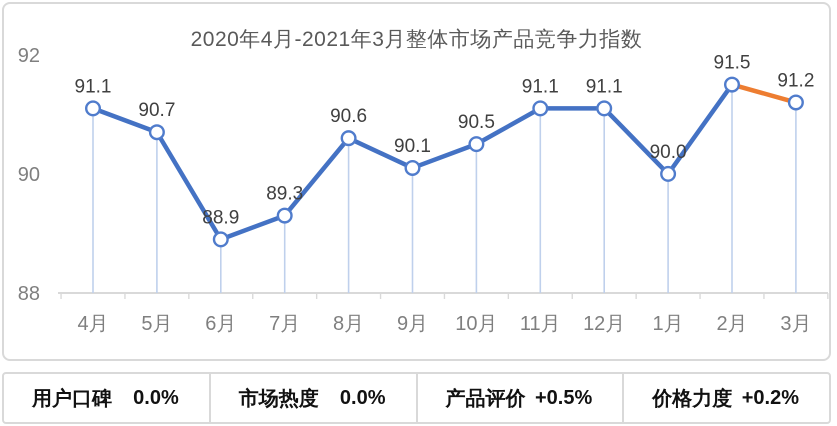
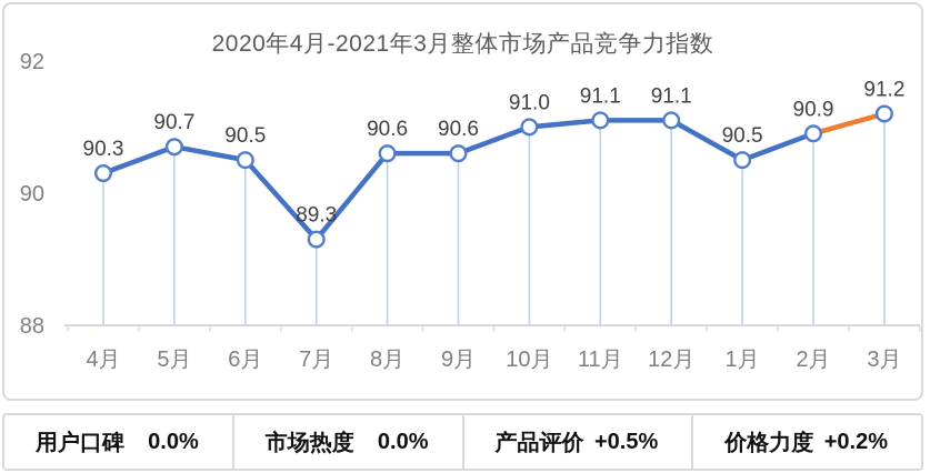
4月: 91.1 -> 90.3
6月: 88.9 -> 90.5
9月: 90.1 -> 90.6
10月: 90.5 -> 91.0
1月: 90.0 -> 90.5
2月: 91.5 -> 90.9
